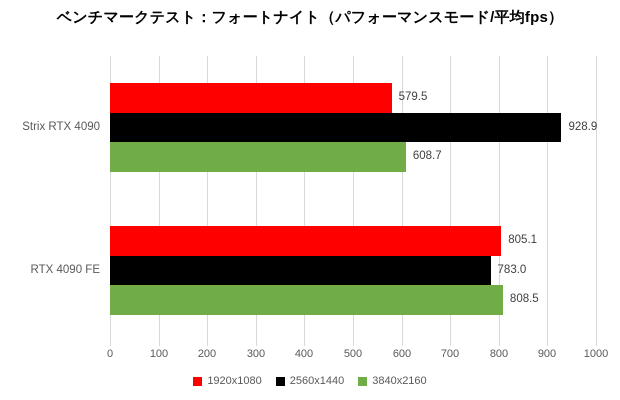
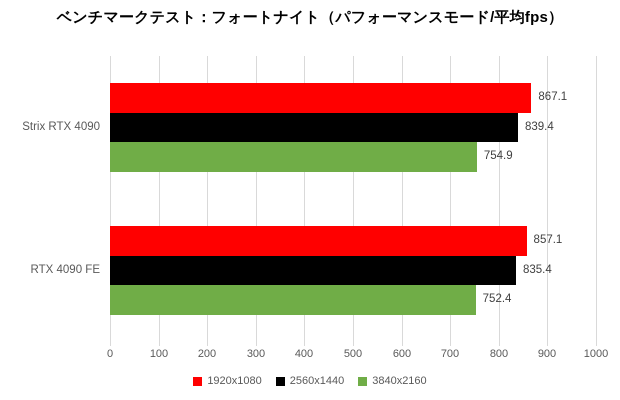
1920x1080/Strix RTX 4090: 579.5 -> 867.1
2560x1440/Strix RTX 4090: 928.9 -> 839.4
3840x2160/Strix RTX 4090: 608.7 -> 754.9
1920x1080/RTX 4090 FE: 805.1 -> 857.1
2560x1440/RTX 4090 FE: 783.0 -> 835.4
3840x2160/RTX 4090 FE: 808.5 -> 752.4
